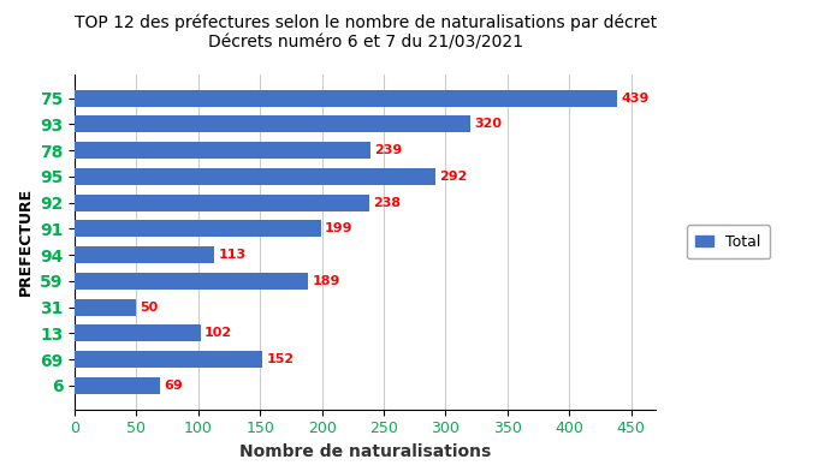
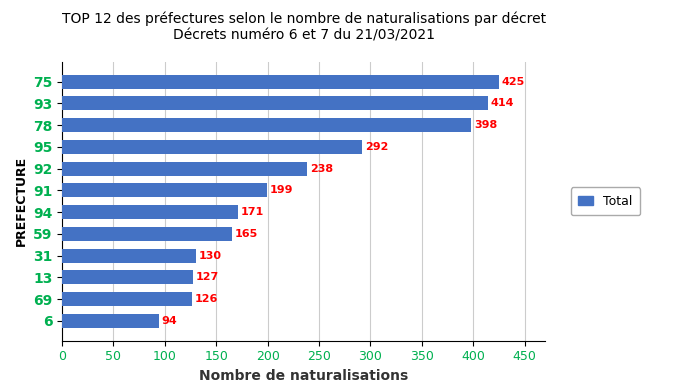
75: 439 -> 425
93: 320 -> 414
78: 239 -> 398
94: 113 -> 171
59: 189 -> 165
31: 50 -> 130
13: 102 -> 127
69: 152 -> 126
6: 69 -> 94
